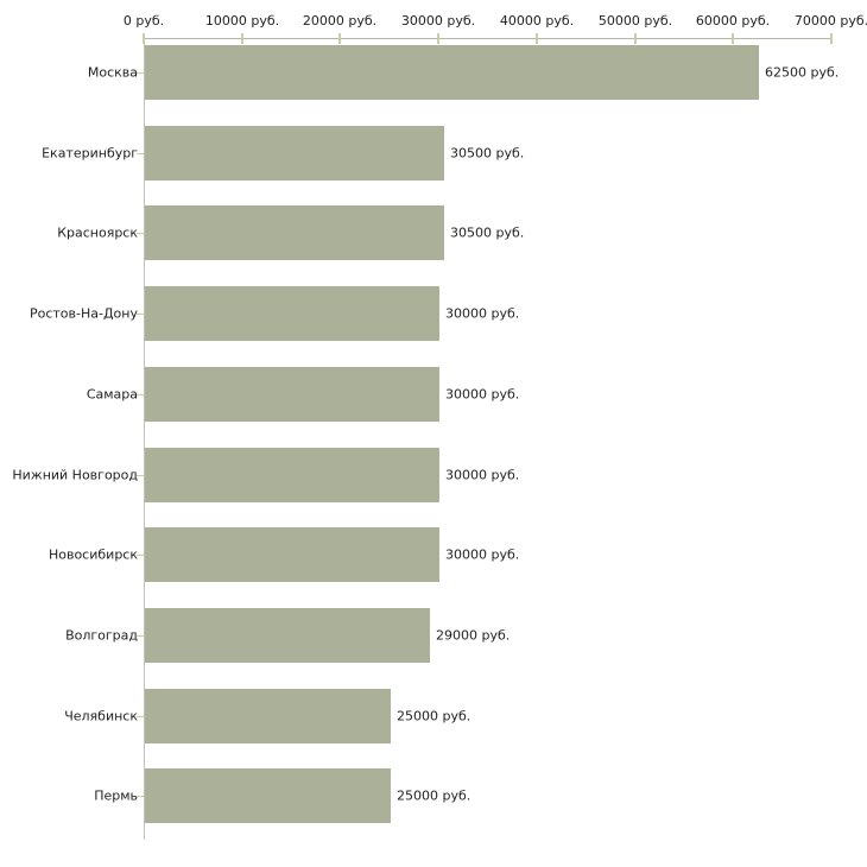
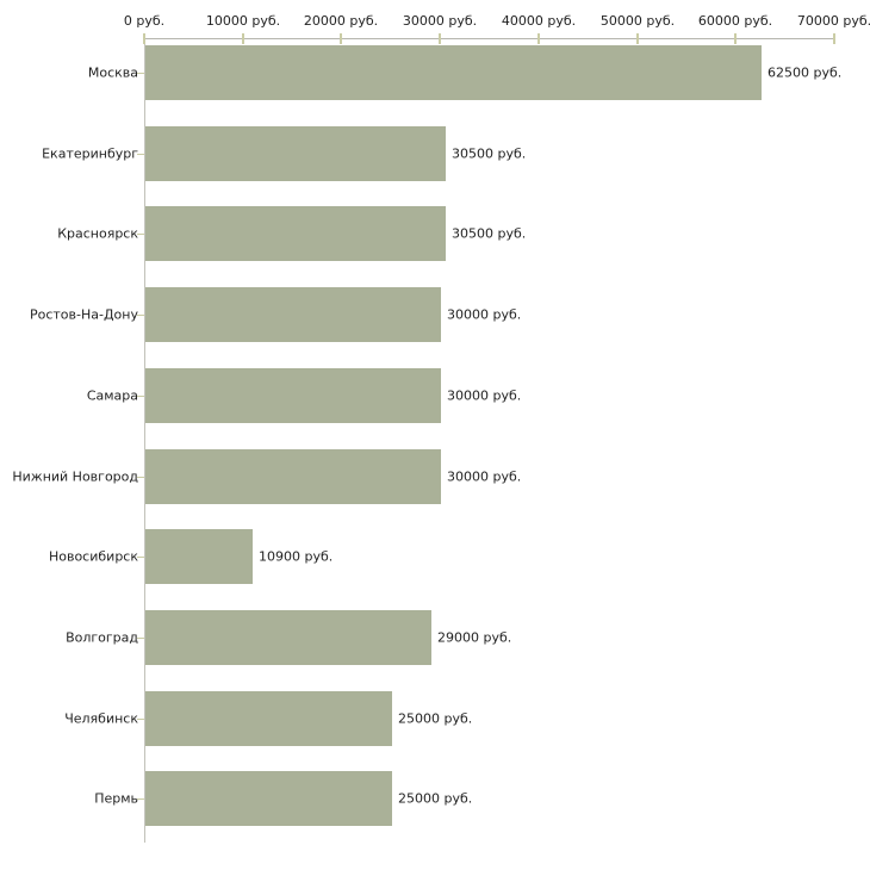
Новосибирск: 30000 -> 10900
